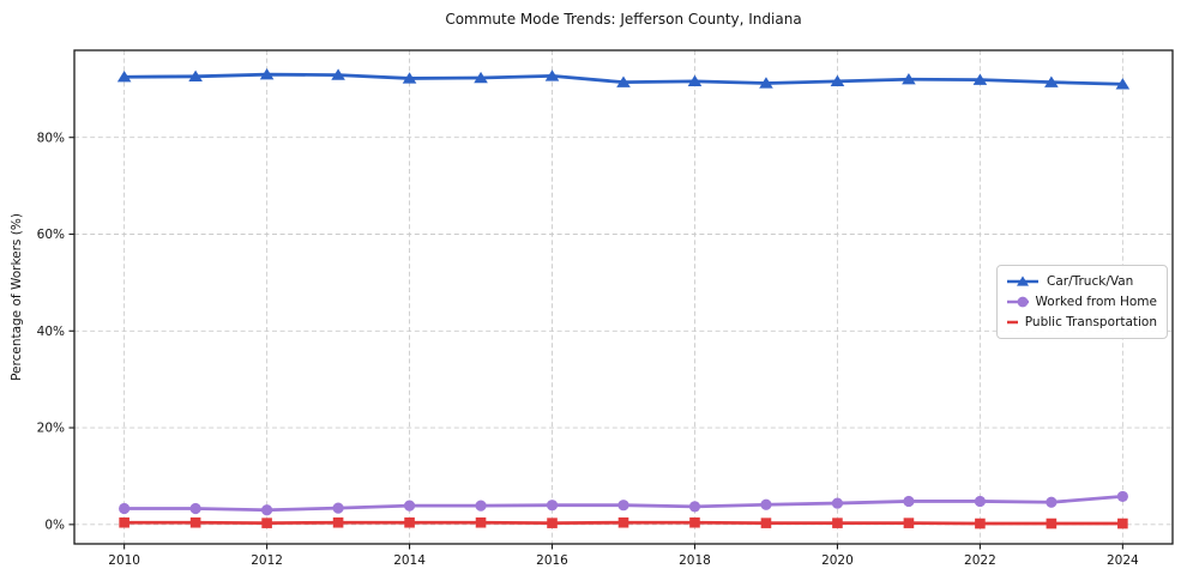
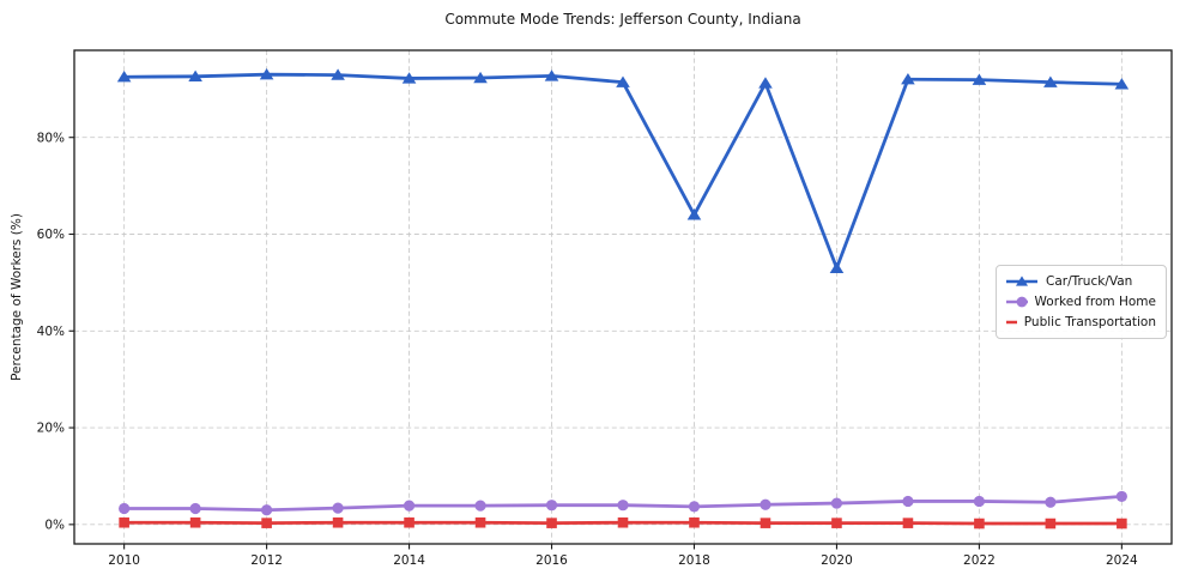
Car/Truck/Van/2018: 92% -> 64%
Car/Truck/Van/2020: 92% -> 53%
